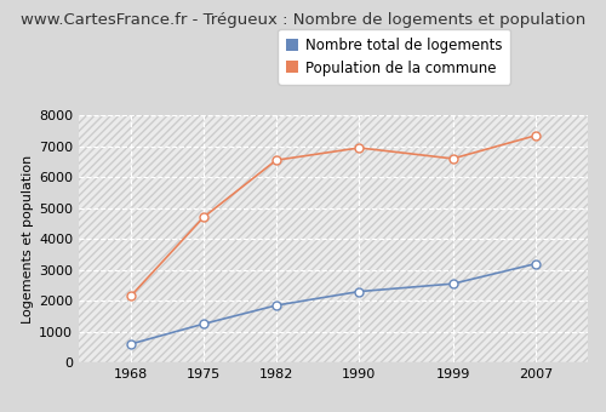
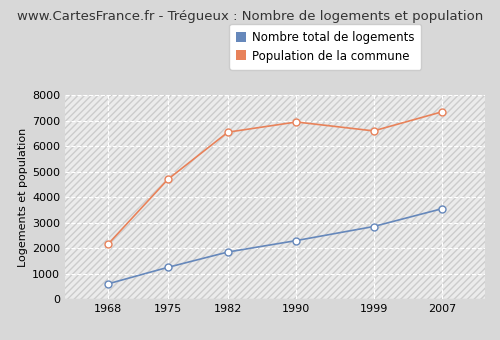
Nombre total de logements/1999: 2550 -> 2850
Nombre total de logements/2007: 3200 -> 3550
